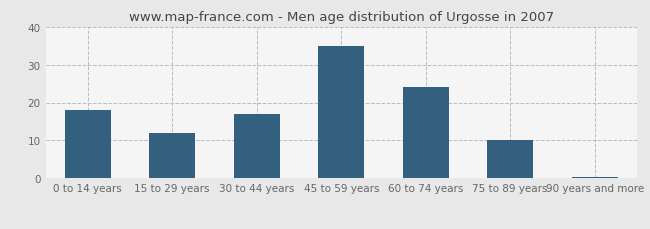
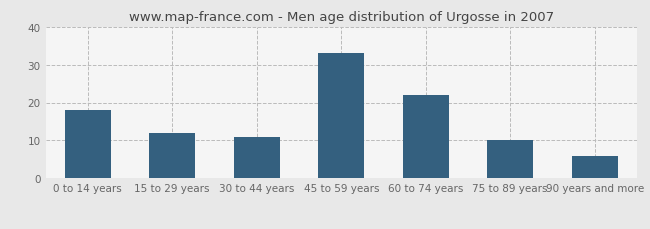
30 to 44 years: 17.0 -> 11.0
45 to 59 years: 35.0 -> 33.0
60 to 74 years: 24.0 -> 22.0
90 years and more: 0.5 -> 6.0
